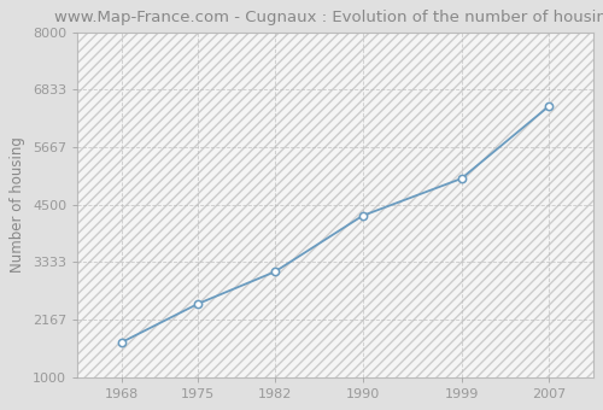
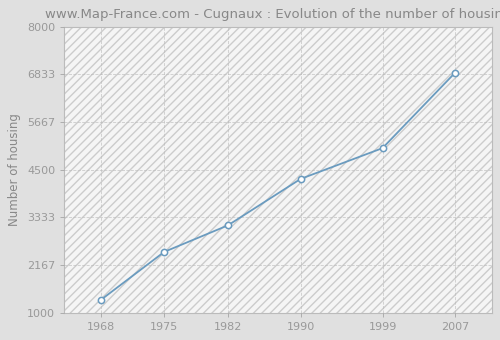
1968: 1700 -> 1310
2007: 6500 -> 6880
